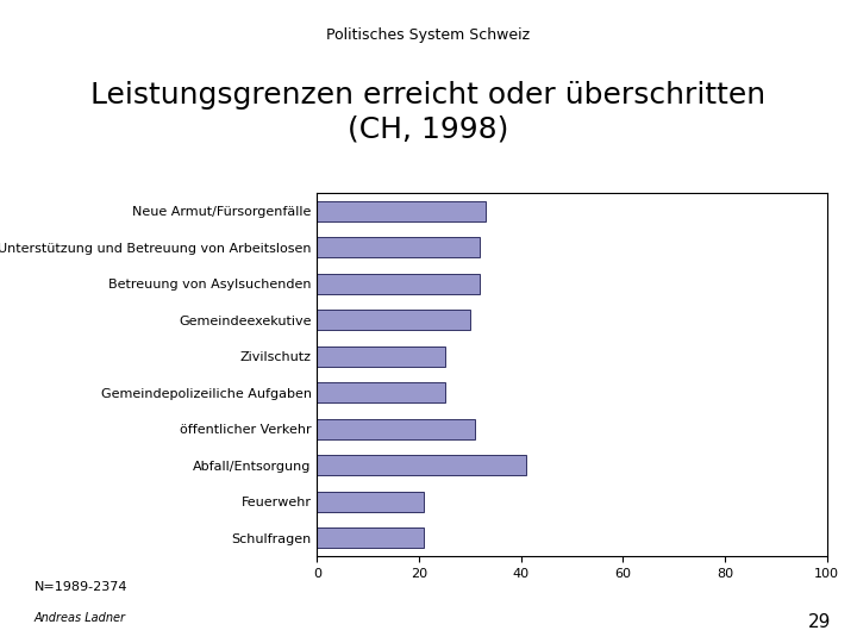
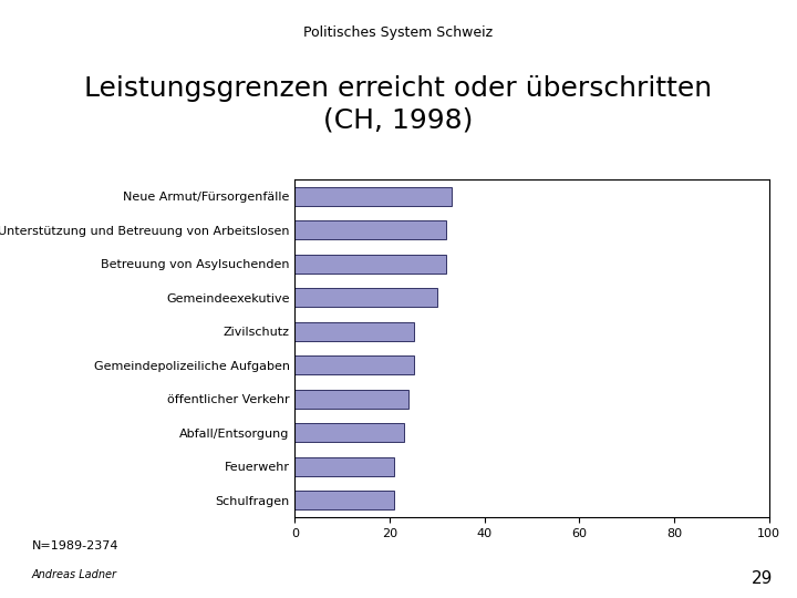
öffentlicher Verkehr: 31 -> 24
Abfall/Entsorgung: 41 -> 23
